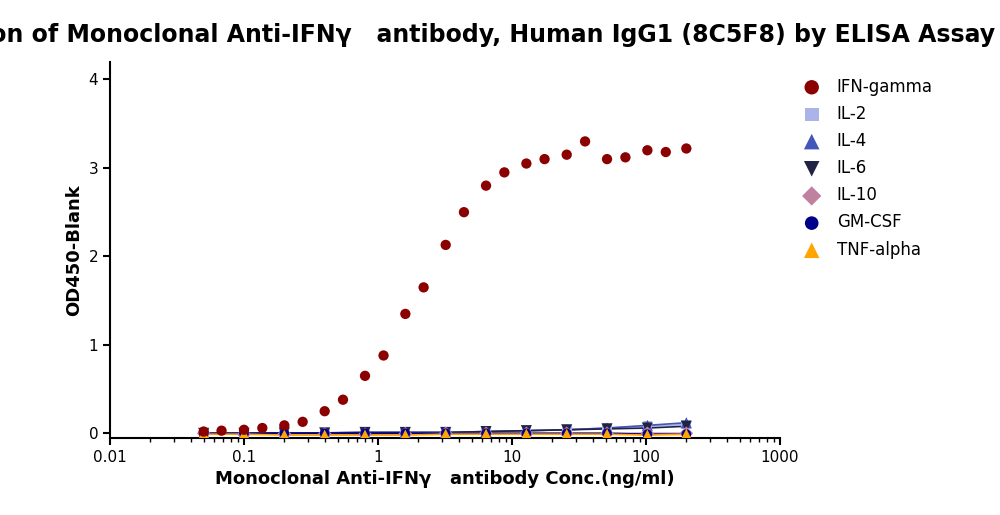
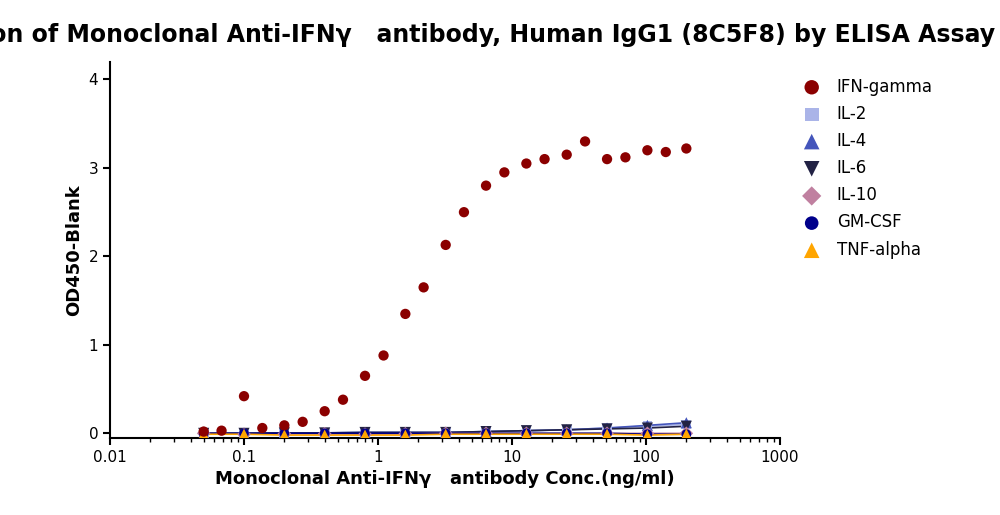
IFN-gamma/0.1: 0.04 -> 0.42
